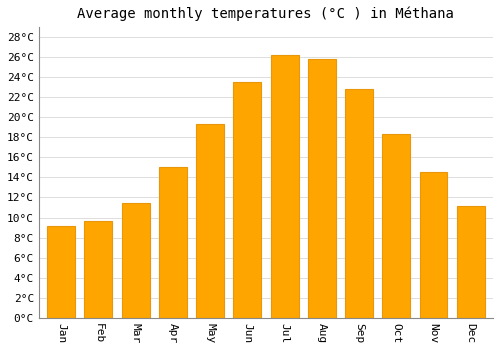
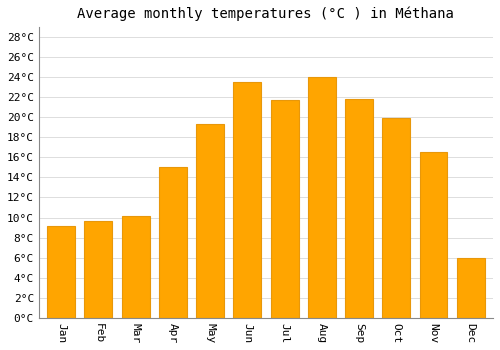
Mar: 11.4°C -> 10.2°C
Jul: 26.2°C -> 21.7°C
Aug: 25.8°C -> 24.0°C
Sep: 22.8°C -> 21.8°C
Oct: 18.3°C -> 19.9°C
Nov: 14.5°C -> 16.5°C
Dec: 11.1°C -> 6.0°C
